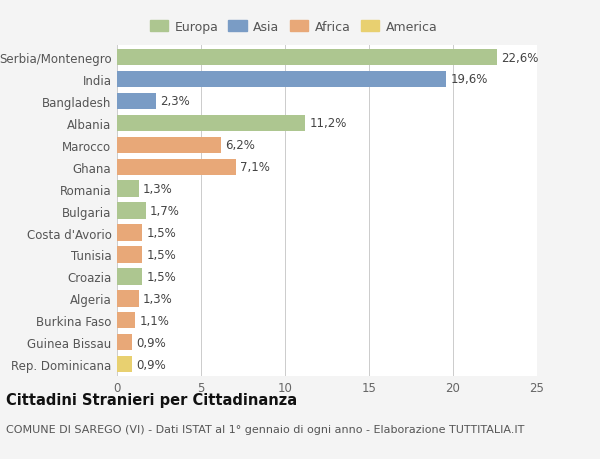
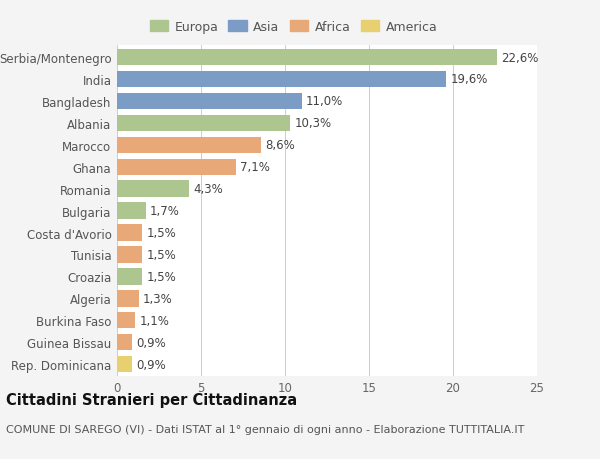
Bangladesh: 2,3% -> 11,0%
Albania: 11,2% -> 10,3%
Marocco: 6,2% -> 8,6%
Romania: 1,3% -> 4,3%
